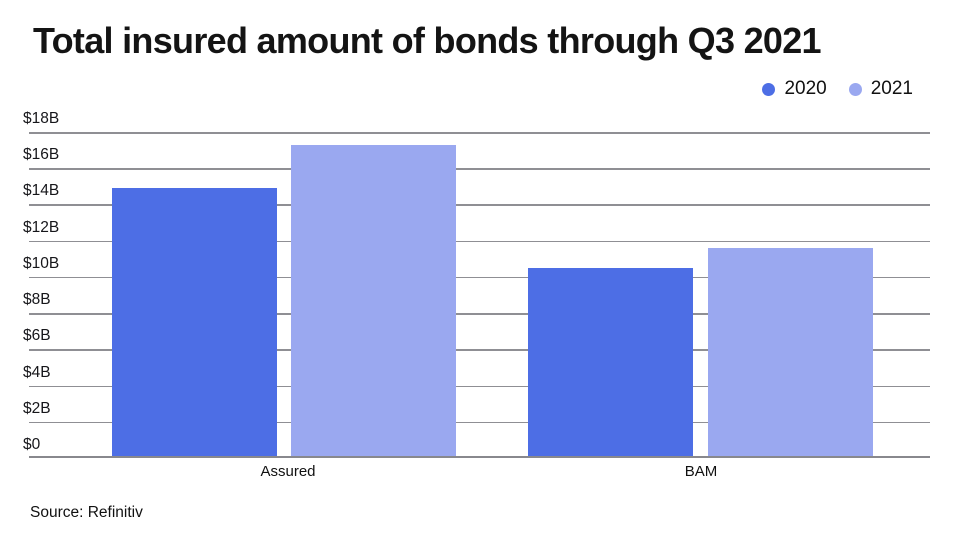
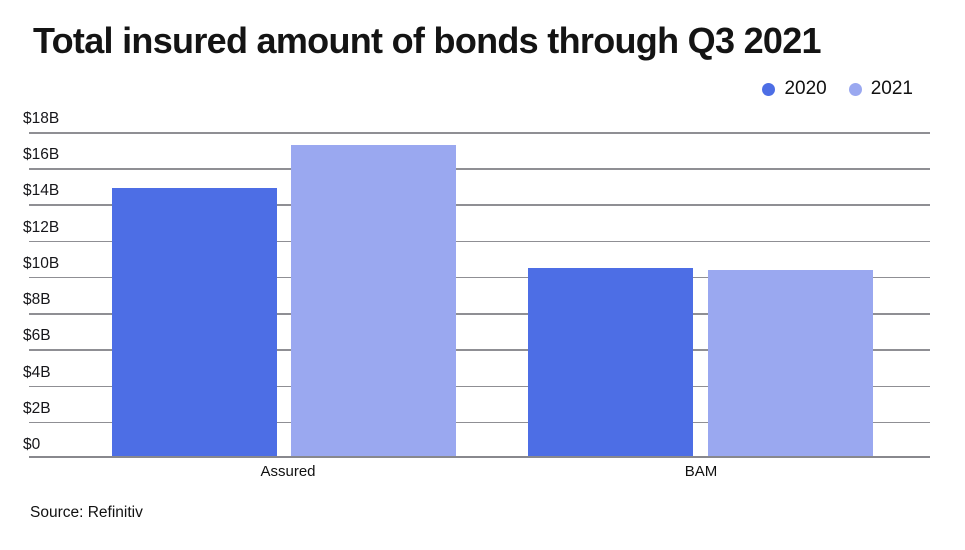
2021/BAM: $11.6B -> $10.4B
